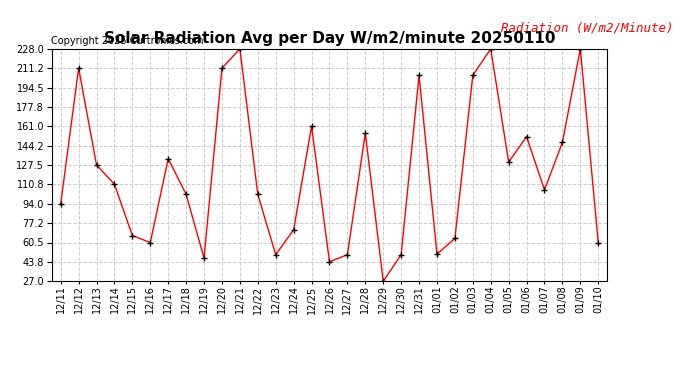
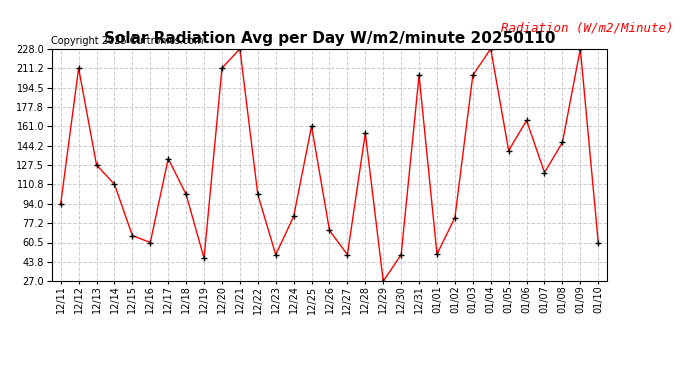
12/24: 72 -> 83
12/26: 44 -> 71
01/02: 64 -> 82
01/05: 130 -> 140
01/06: 152 -> 166
01/07: 106 -> 121
